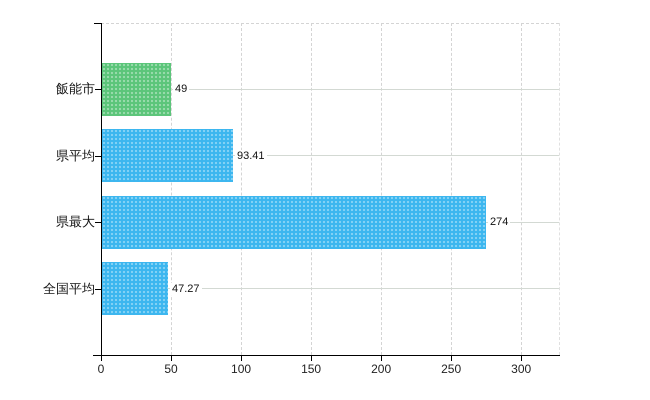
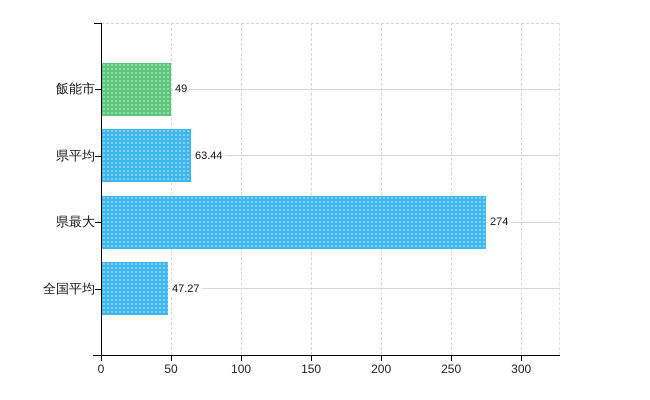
県平均: 93.41 -> 63.44
